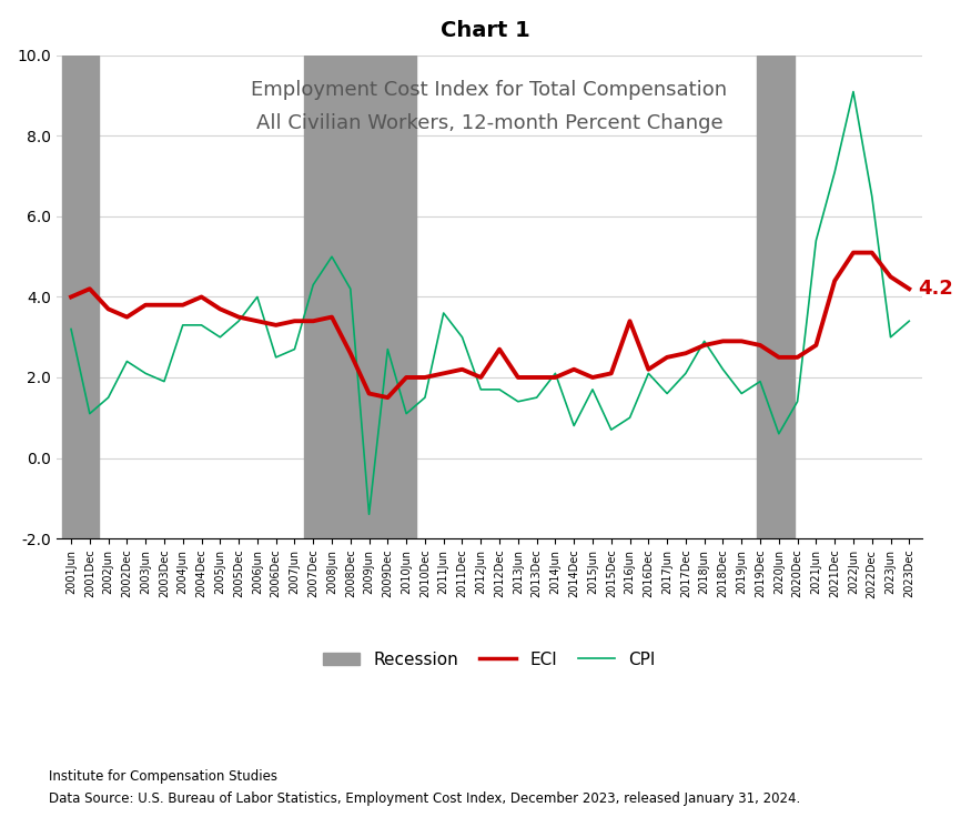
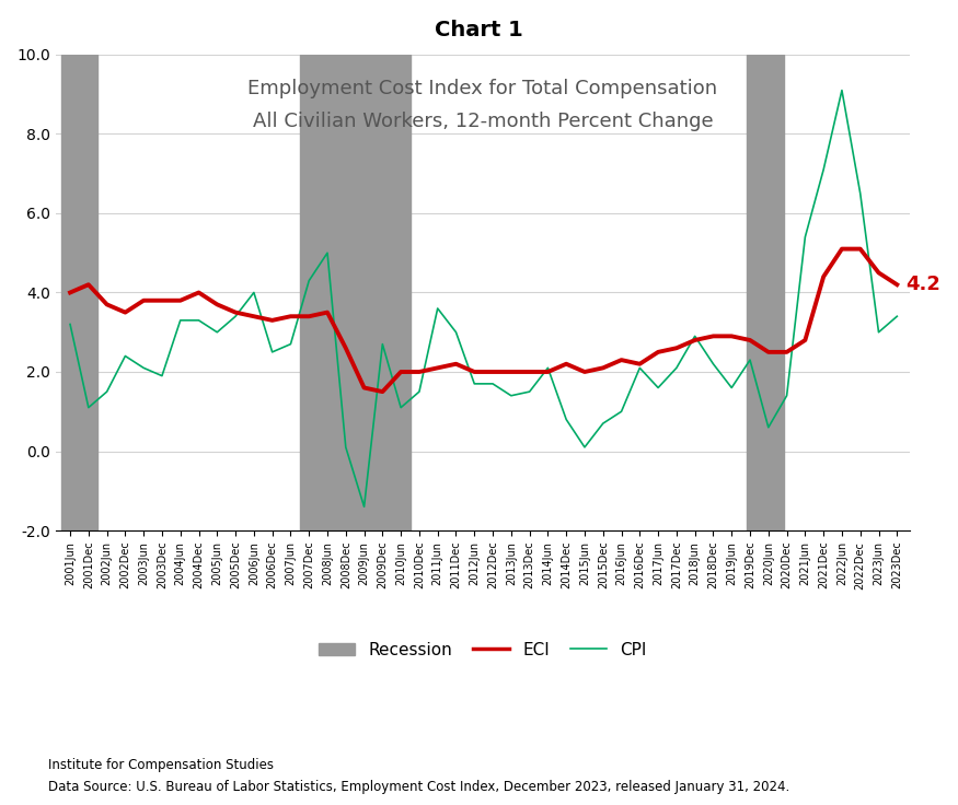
CPI/2008Dec: 4.2 -> 0.1
ECI/2012Dec: 2.7 -> 2.0
CPI/2015Jun: 1.7 -> 0.1
ECI/2016Jun: 3.4 -> 2.3
CPI/2019Dec: 1.9 -> 2.3
